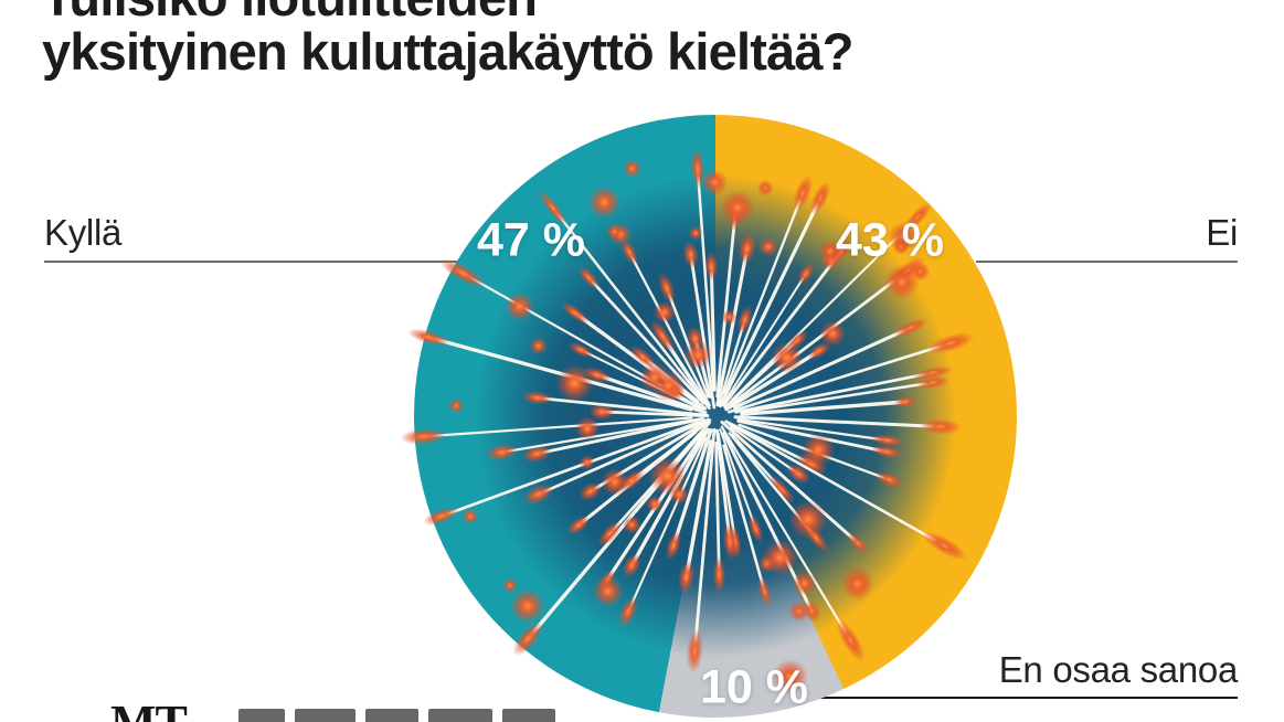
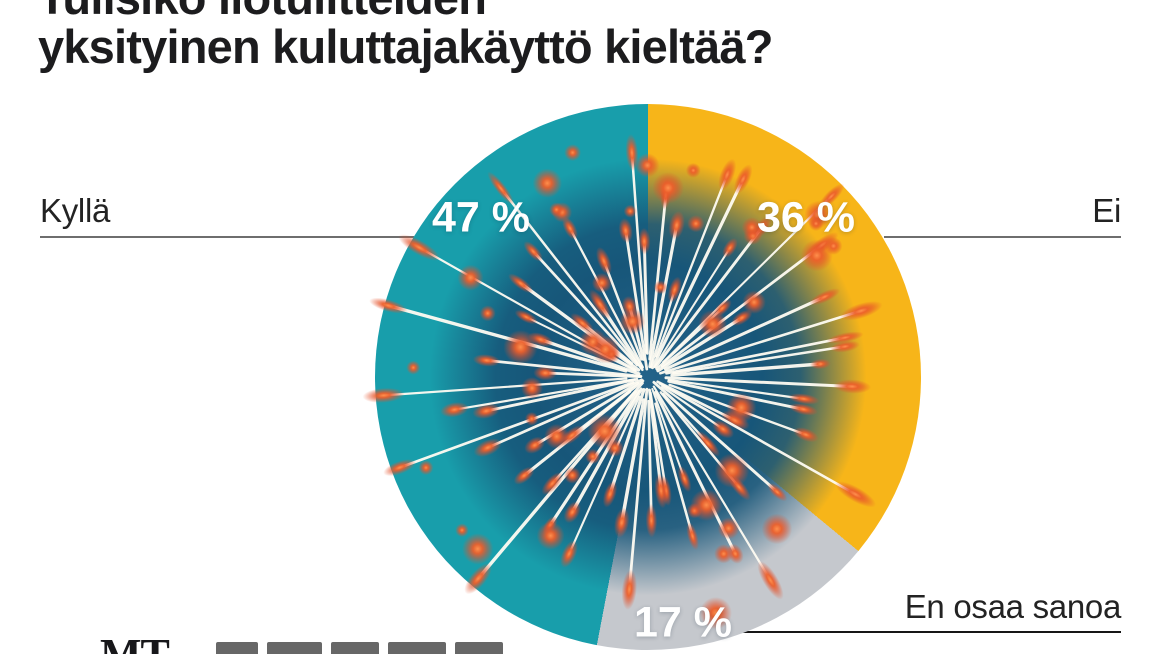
Ei: 43 -> 36
En osaa sanoa: 10 -> 17
